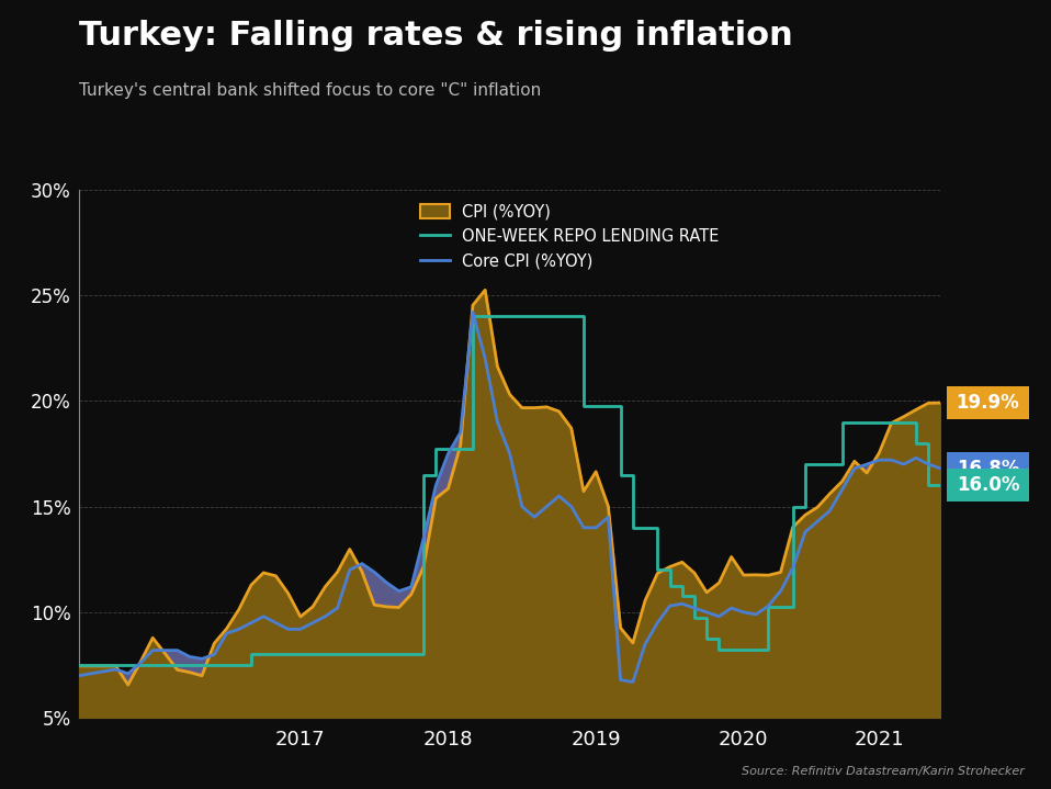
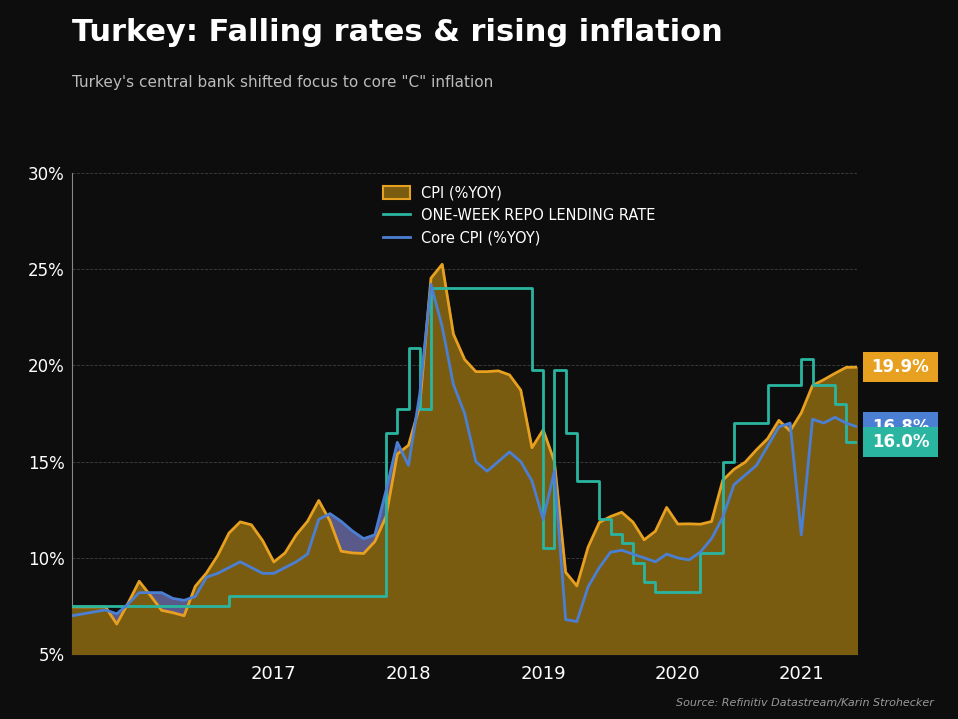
ONE-WEEK REPO LENDING RATE/2018: 17.8% -> 20.9%
Core CPI (%YOY)/2018: 17.5% -> 14.8%
ONE-WEEK REPO LENDING RATE/2019: 19.8% -> 10.5%
Core CPI (%YOY)/2019: 14.0% -> 12.0%
ONE-WEEK REPO LENDING RATE/2021: 19.0% -> 20.3%
Core CPI (%YOY)/2021: 17.2% -> 11.2%
